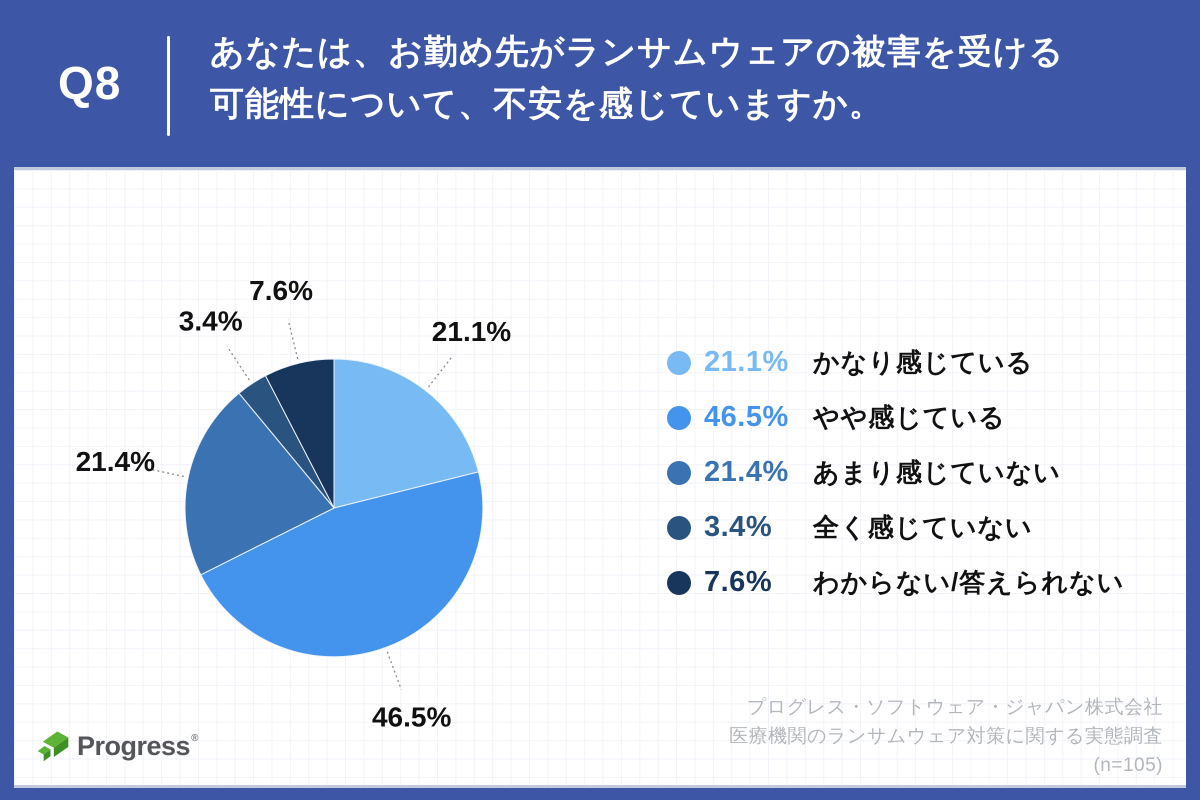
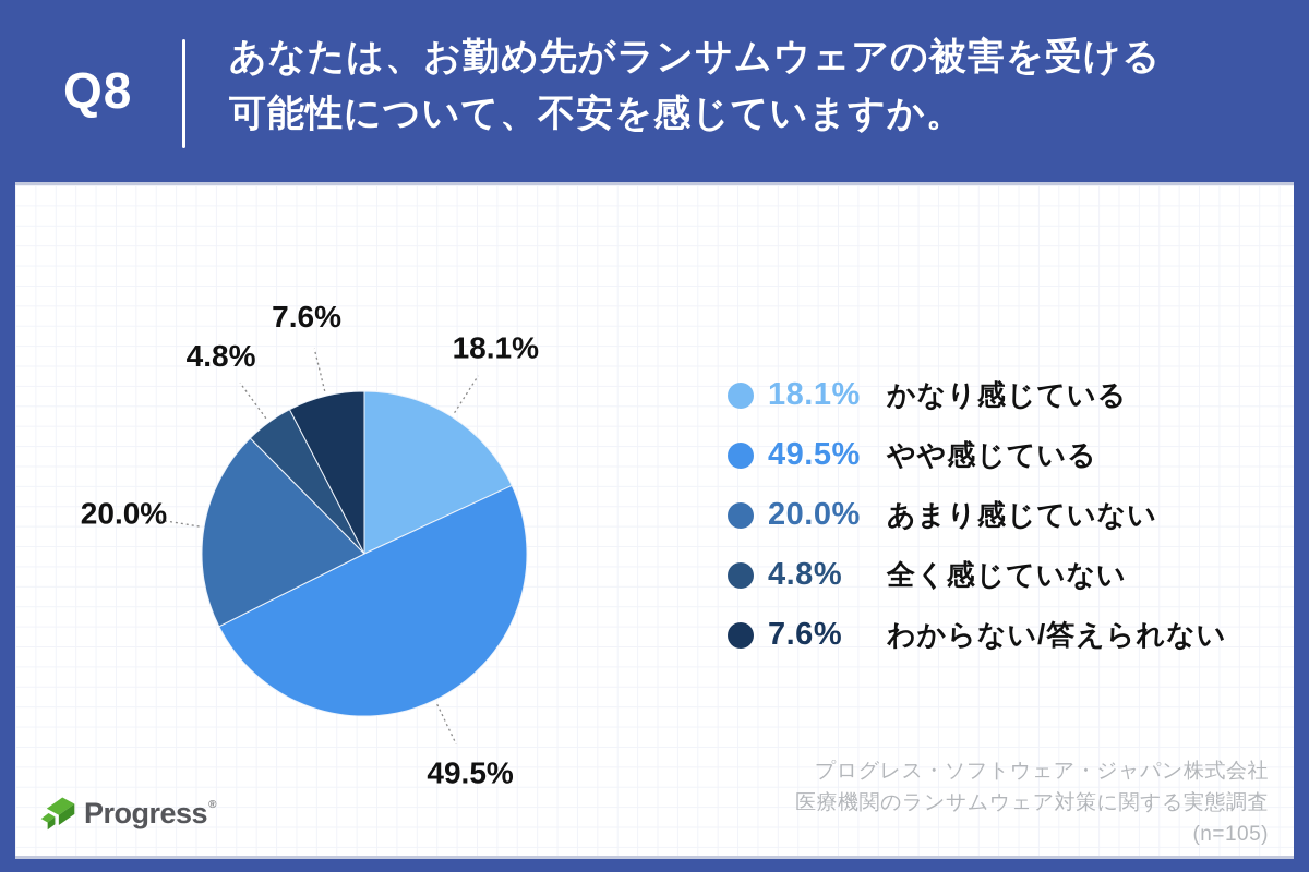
かなり感じている: 21.1% -> 18.1%
やや感じている: 46.5% -> 49.5%
あまり感じていない: 21.4% -> 20.0%
全く感じていない: 3.4% -> 4.8%
